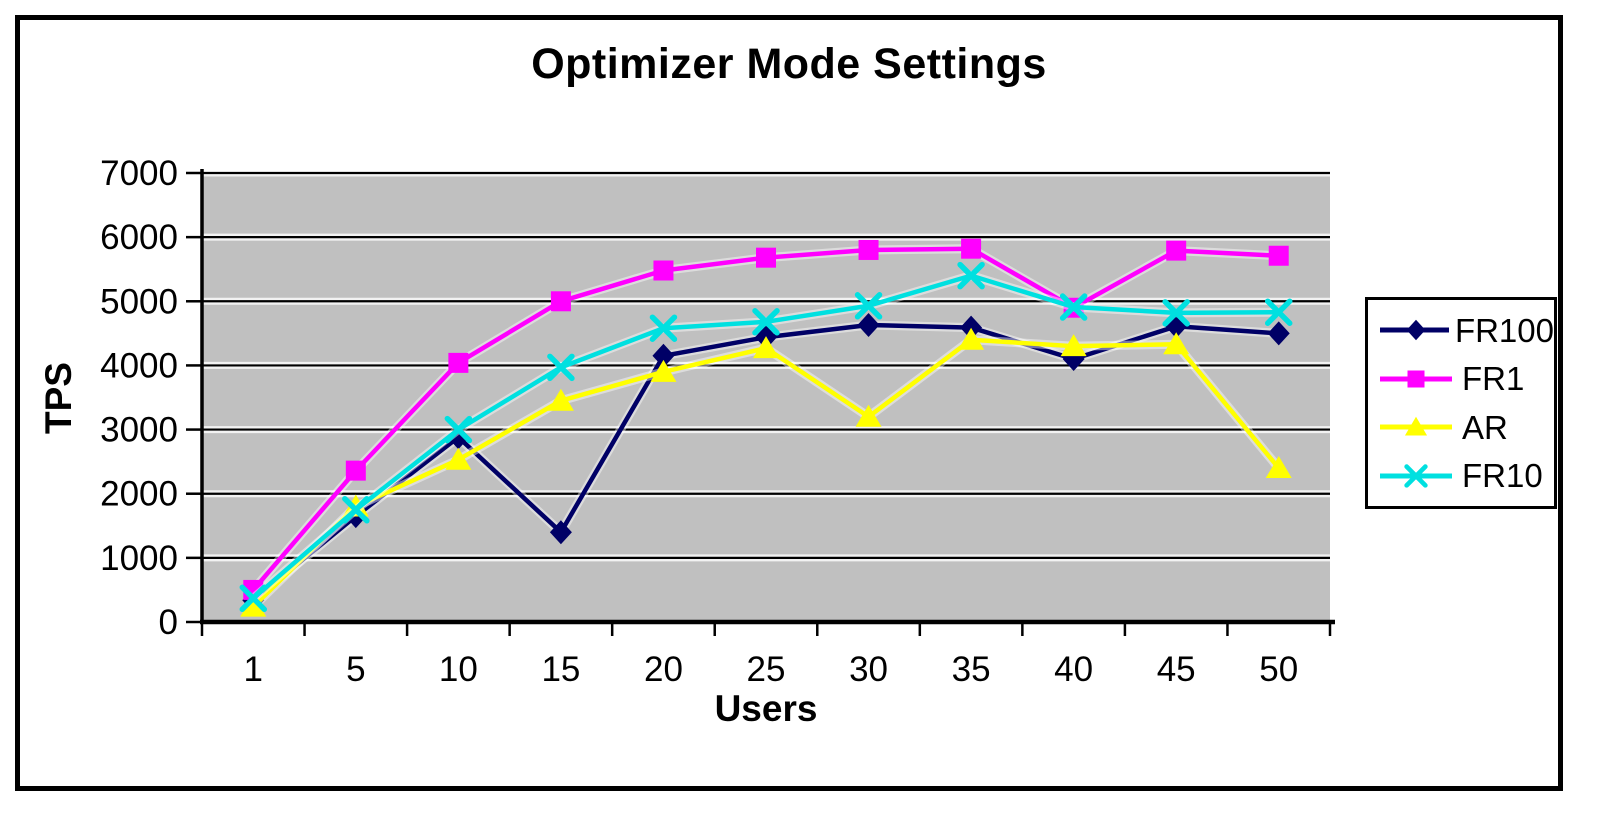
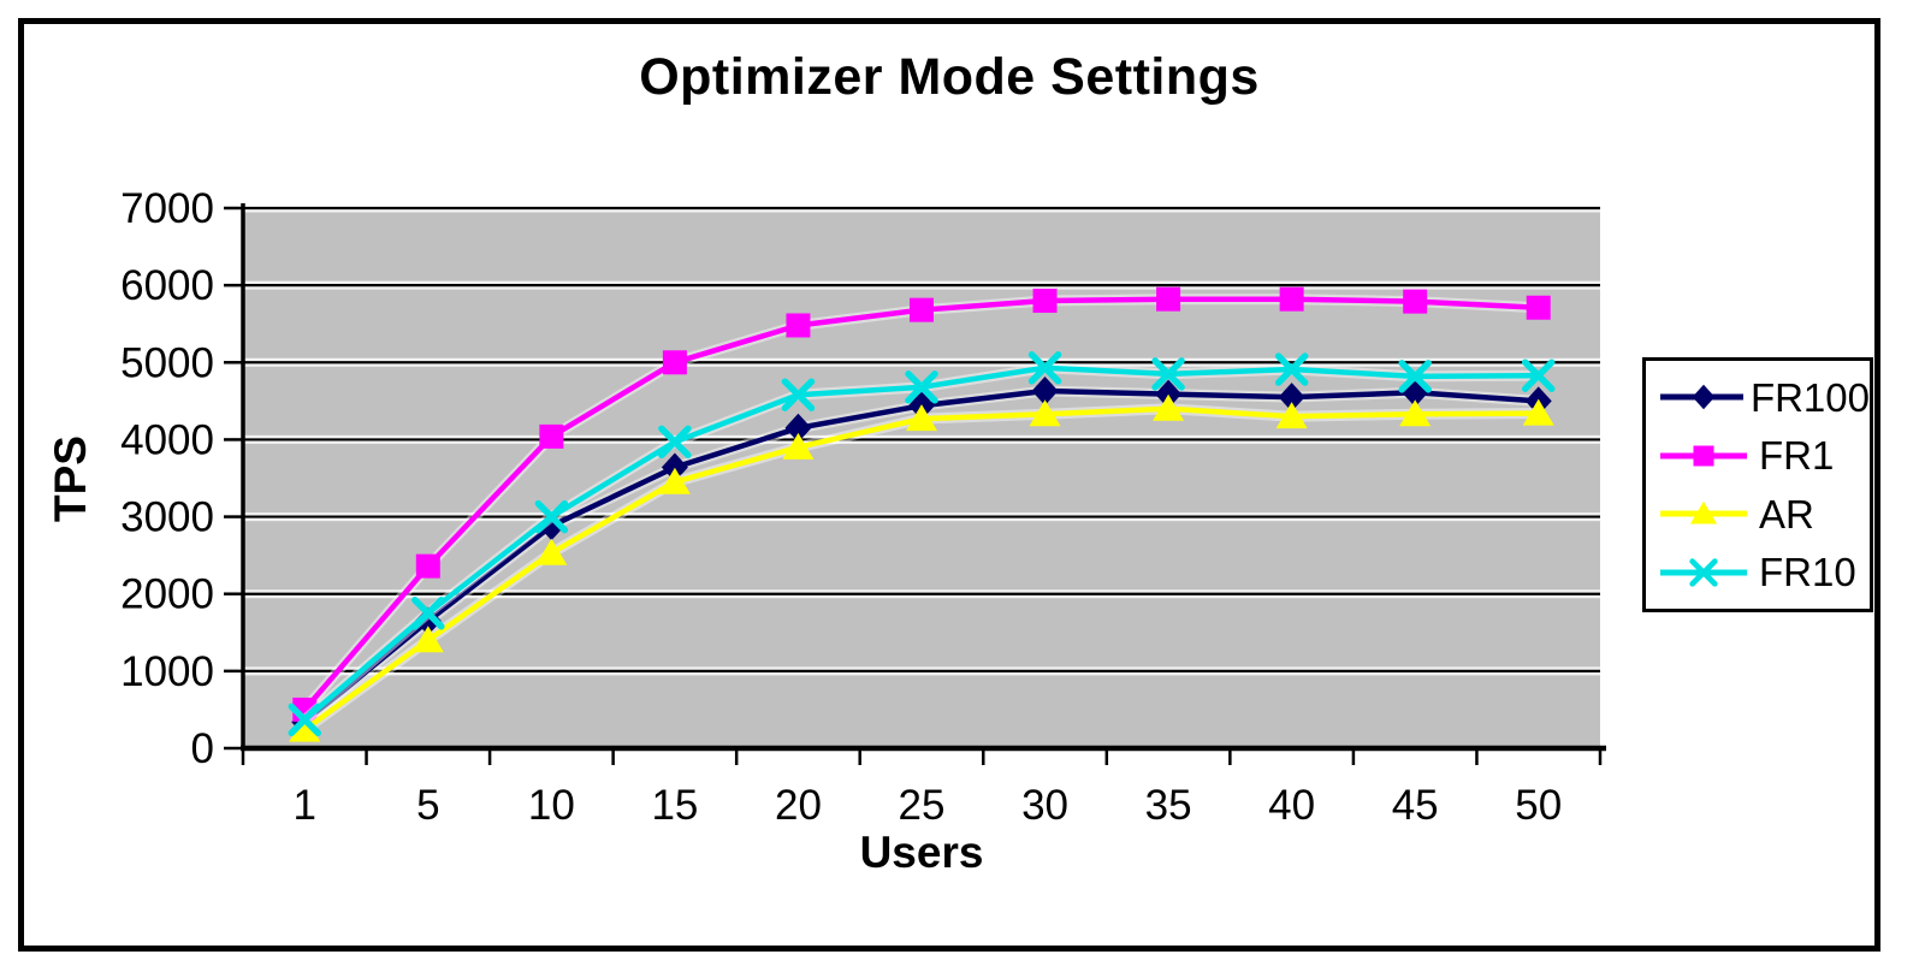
AR/5: 1800 -> 1400
FR100/15: 1400 -> 3600
AR/30: 3200 -> 4300
FR10/35: 5400 -> 4800
FR100/40: 4100 -> 4600
FR1/40: 4900 -> 5800
AR/50: 2400 -> 4300
